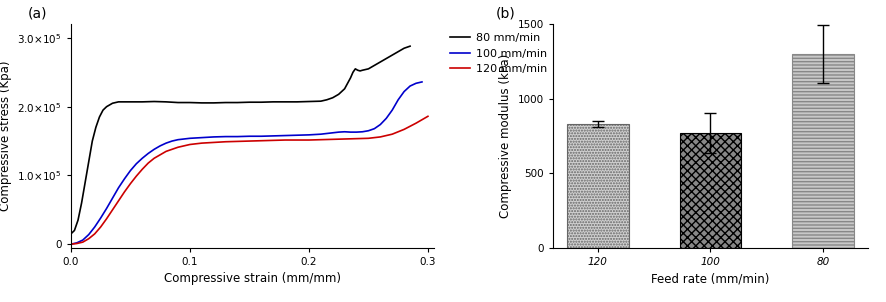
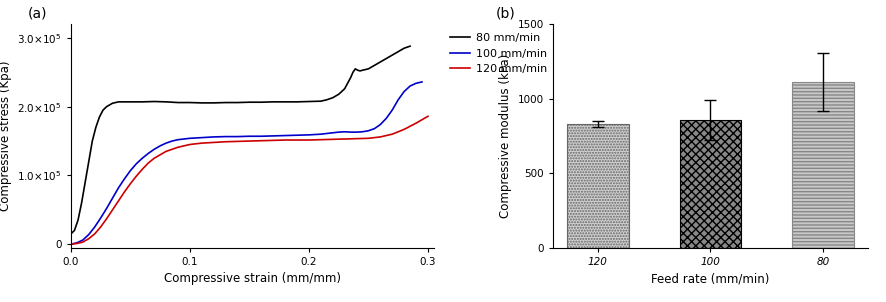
100: 770 -> 860
80: 1300 -> 1110
